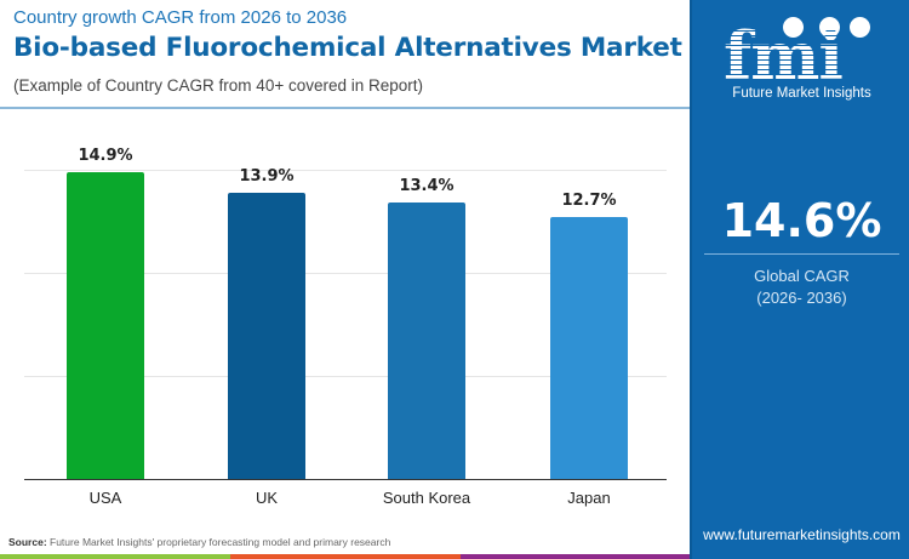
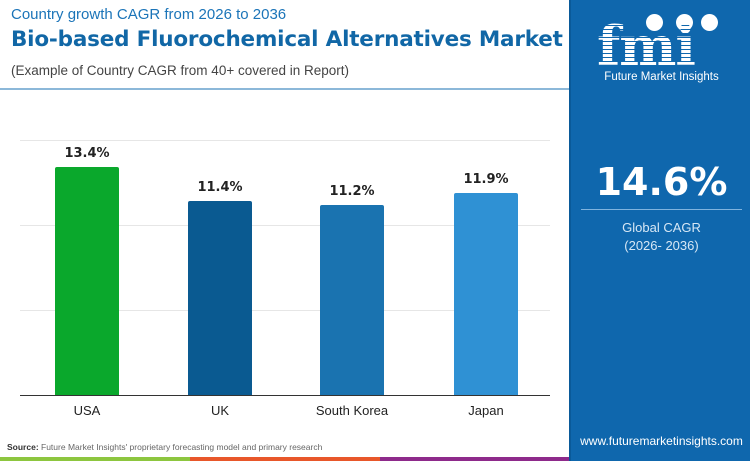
USA: 14.9% -> 13.4%
UK: 13.9% -> 11.4%
South Korea: 13.4% -> 11.2%
Japan: 12.7% -> 11.9%
